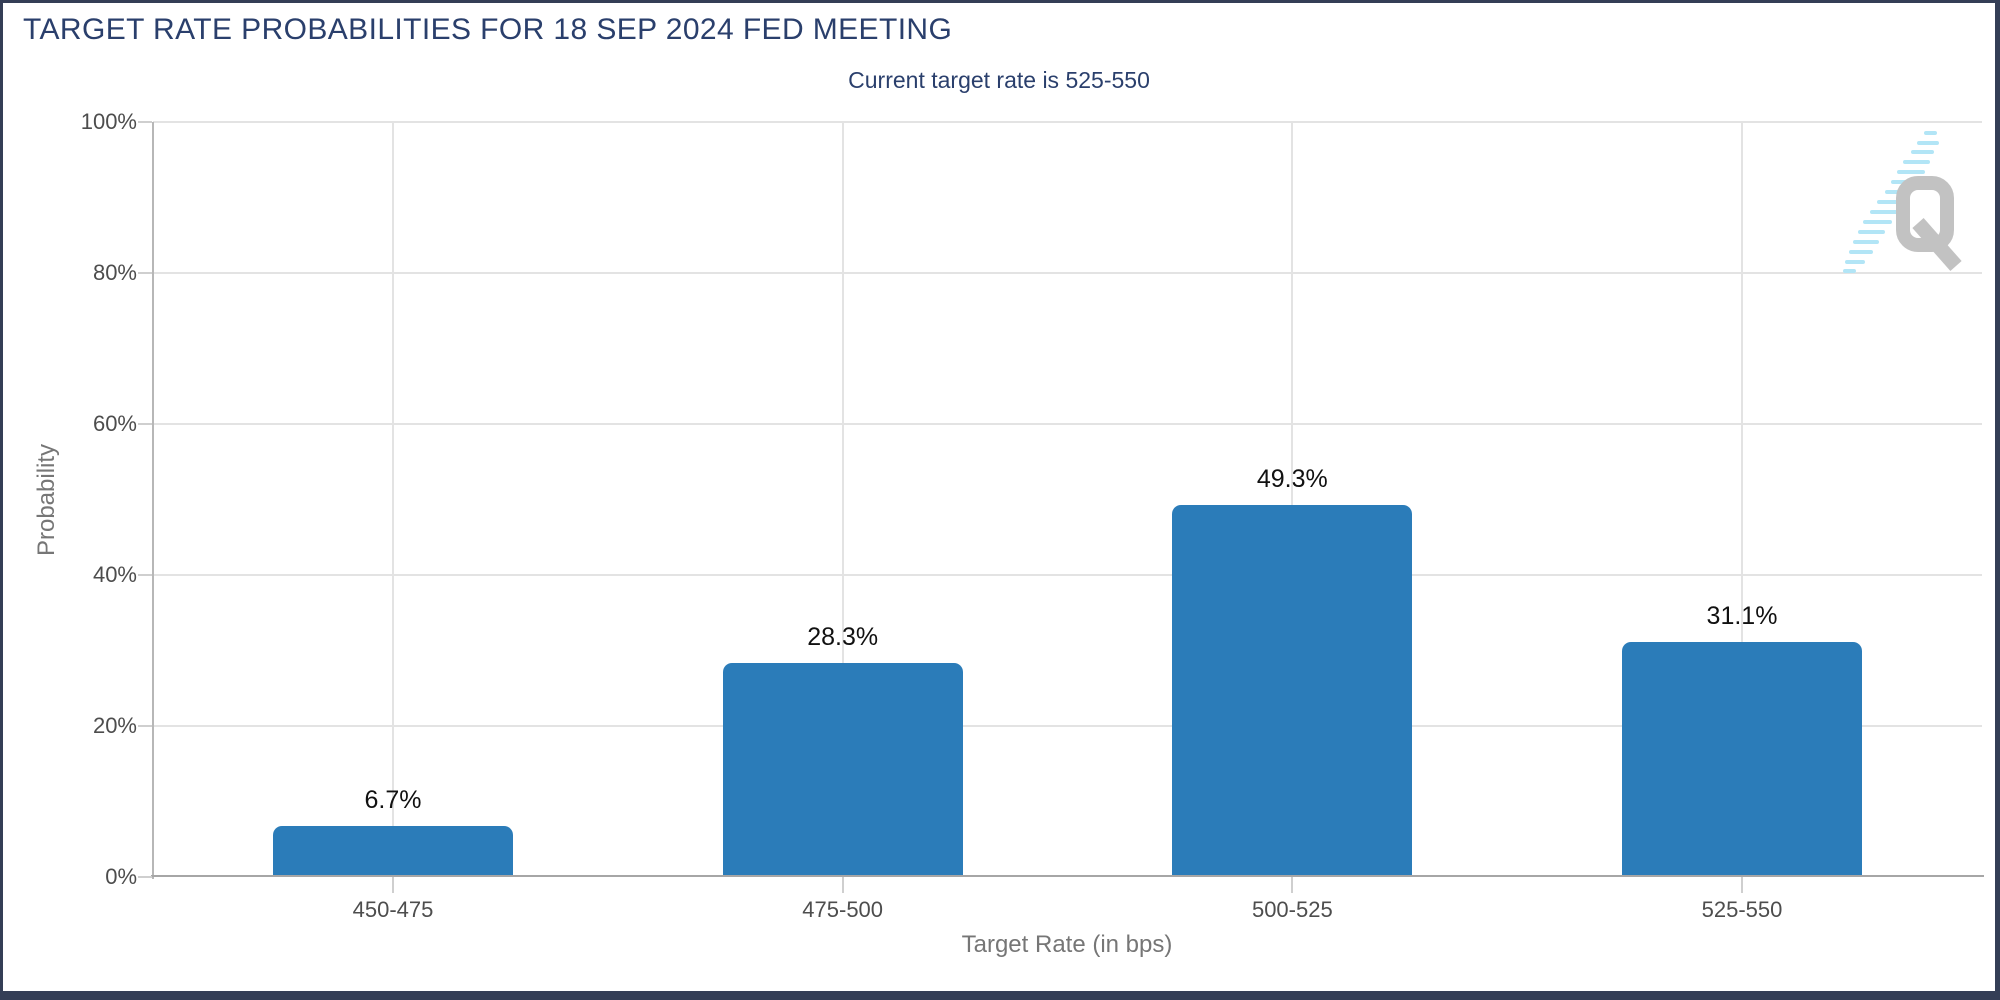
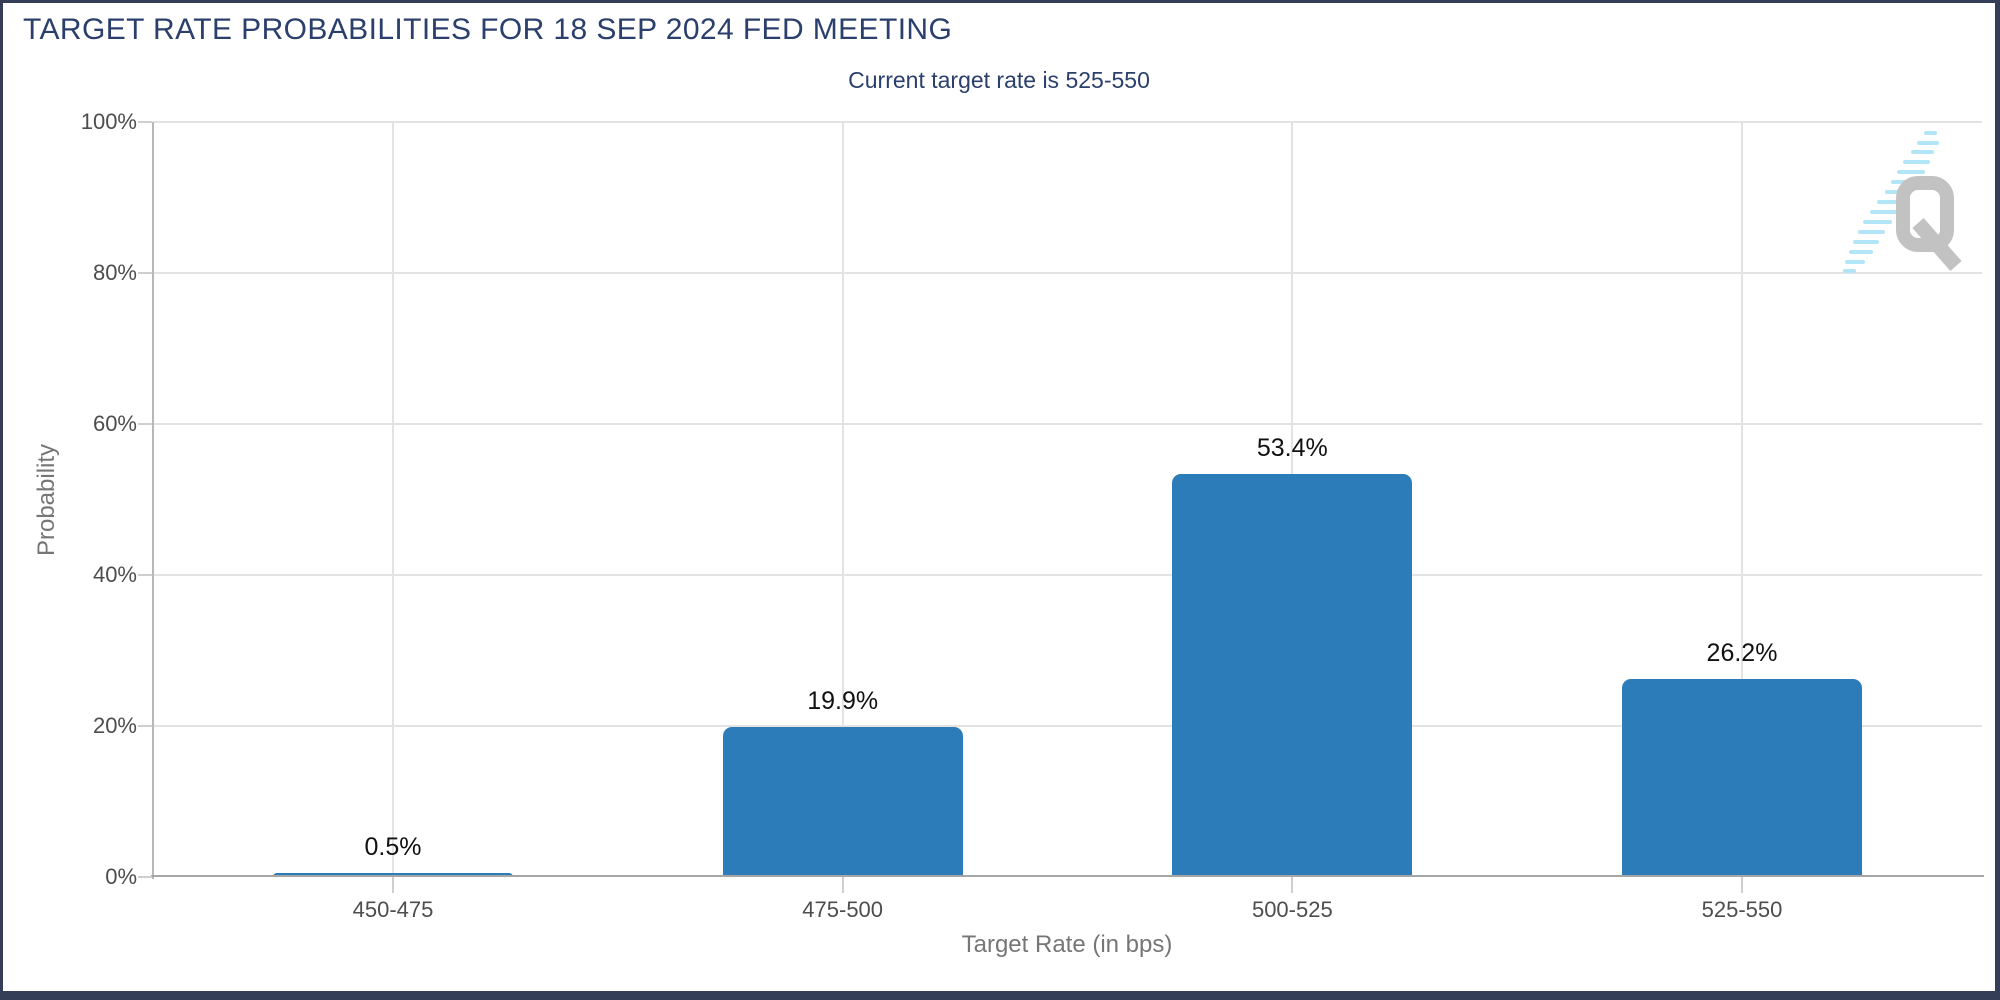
450-475: 6.7% -> 0.5%
475-500: 28.3% -> 19.9%
500-525: 49.3% -> 53.4%
525-550: 31.1% -> 26.2%
